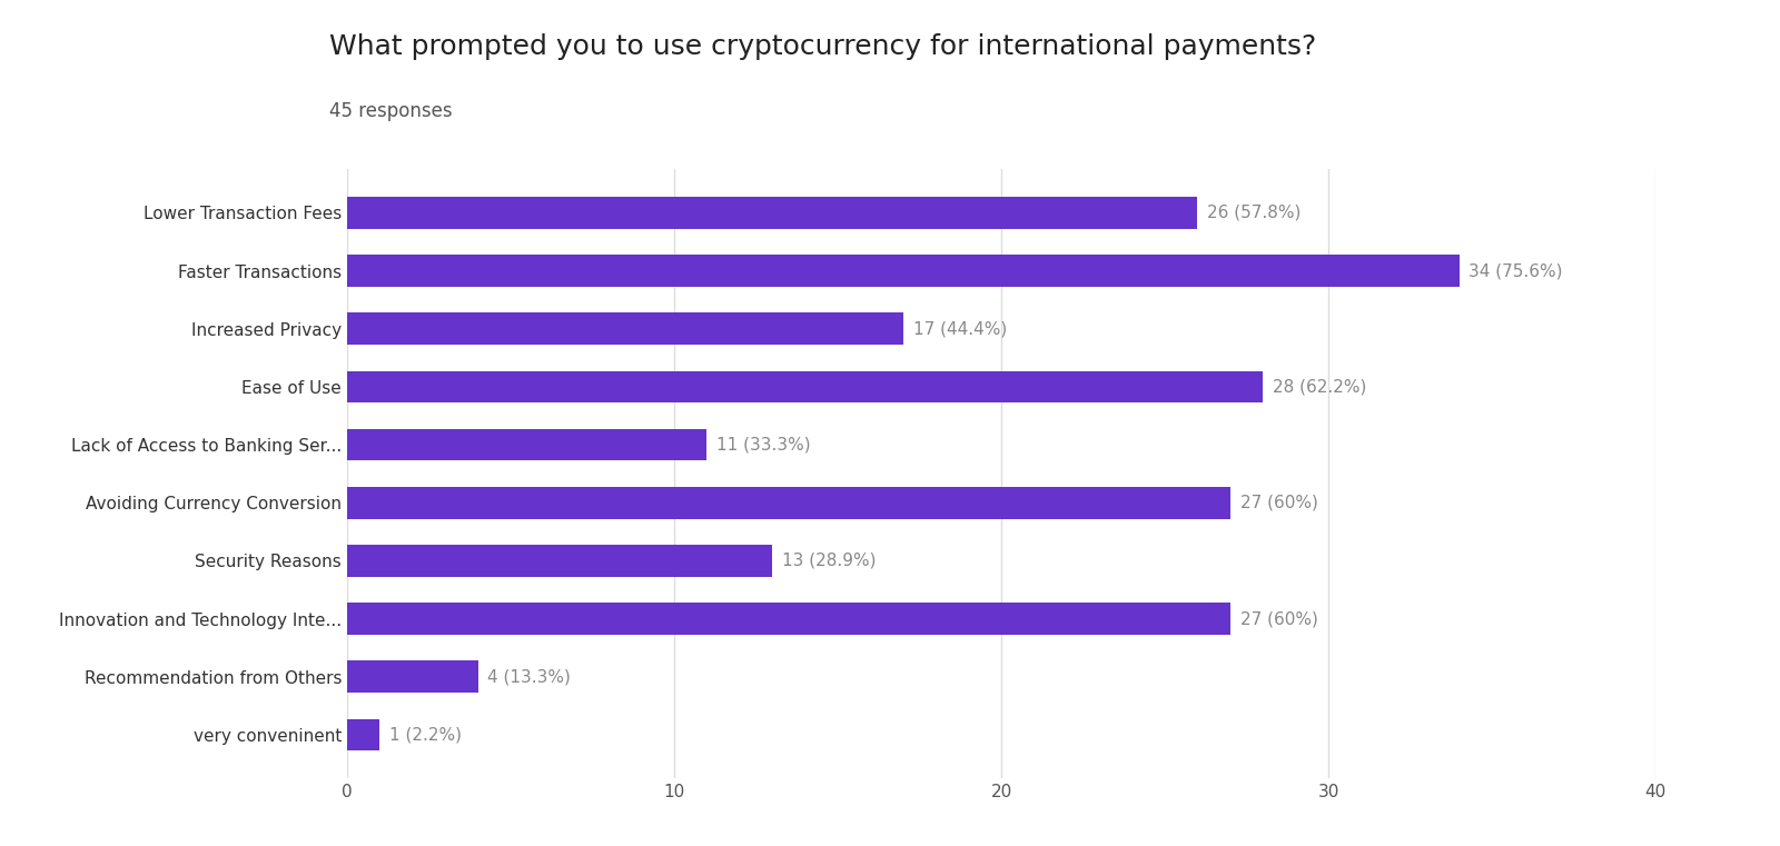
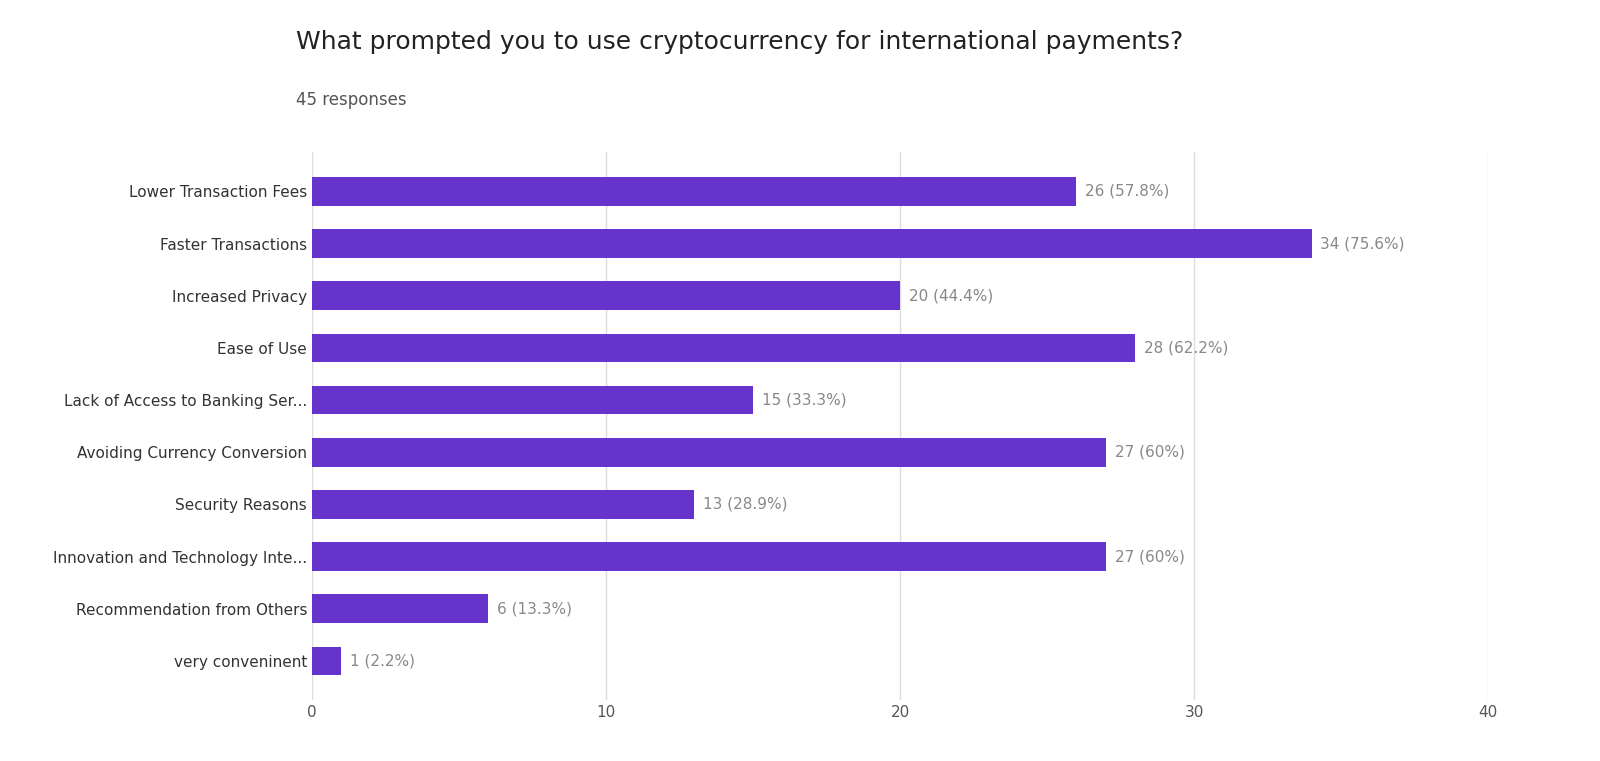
Increased Privacy: 17 -> 20
Lack of Access to Banking Ser...: 11 -> 15
Recommendation from Others: 4 -> 6
